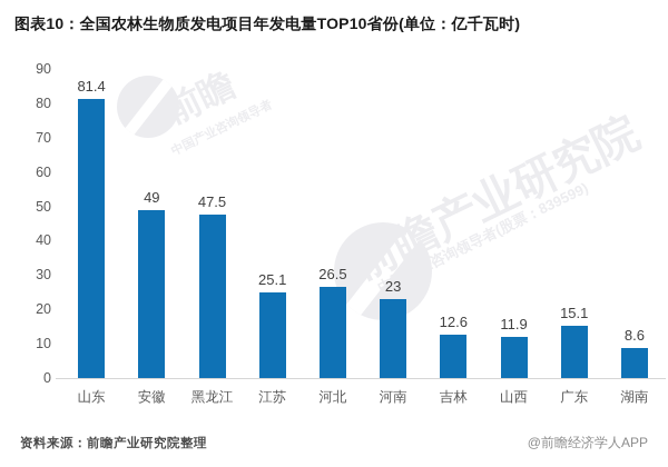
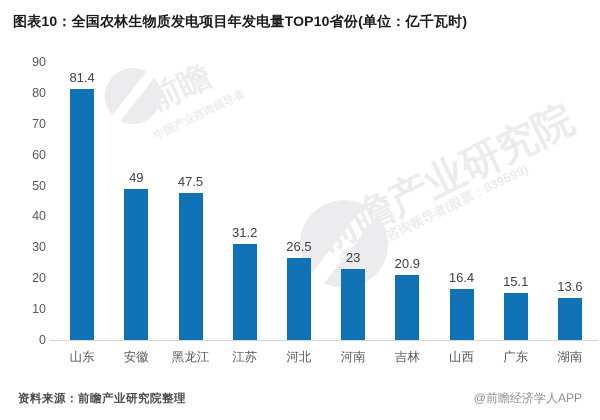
江苏: 25.1 -> 31.2
吉林: 12.6 -> 20.9
山西: 11.9 -> 16.4
湖南: 8.6 -> 13.6
